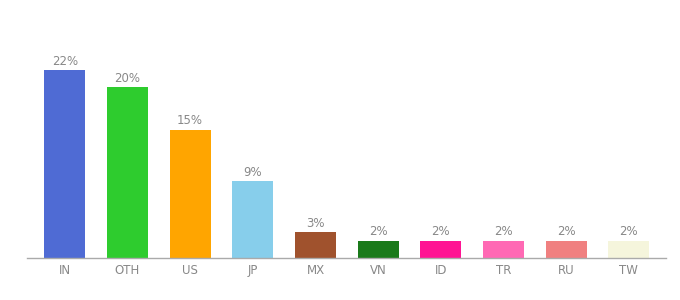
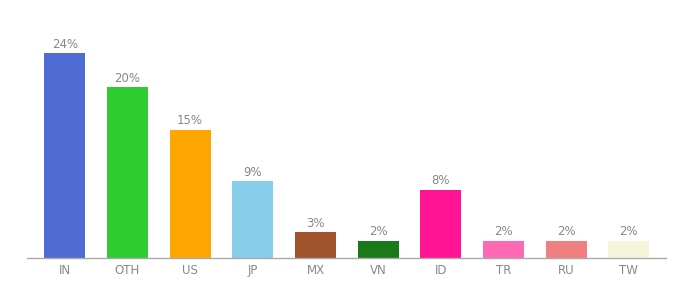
IN: 22% -> 24%
ID: 2% -> 8%
